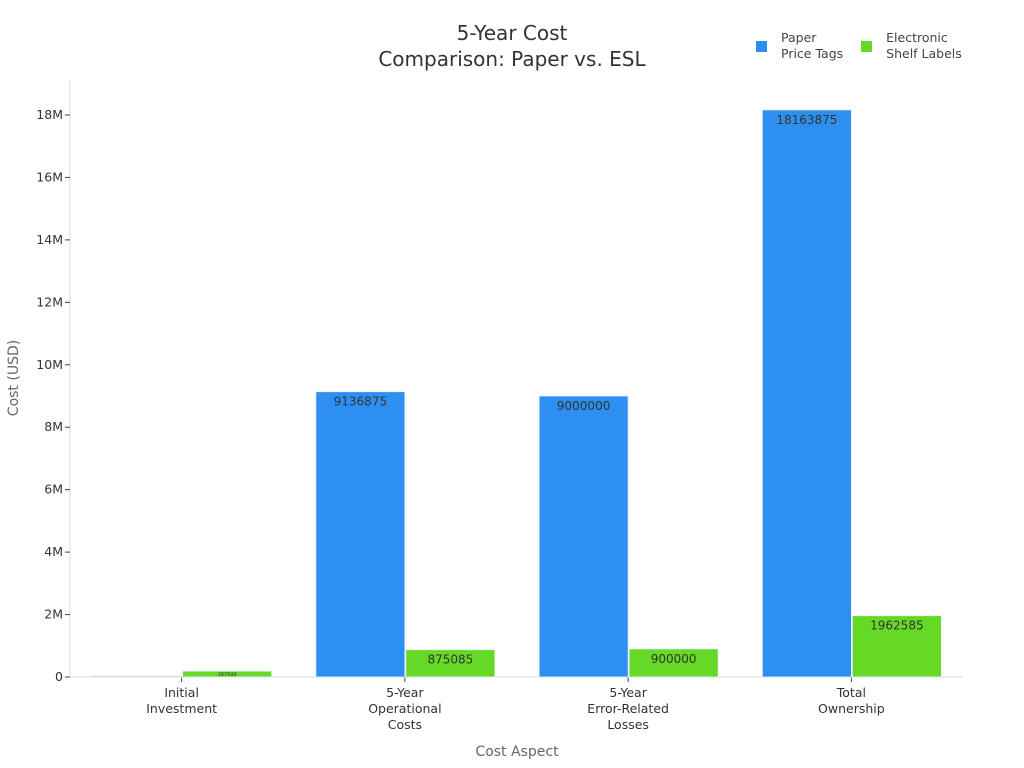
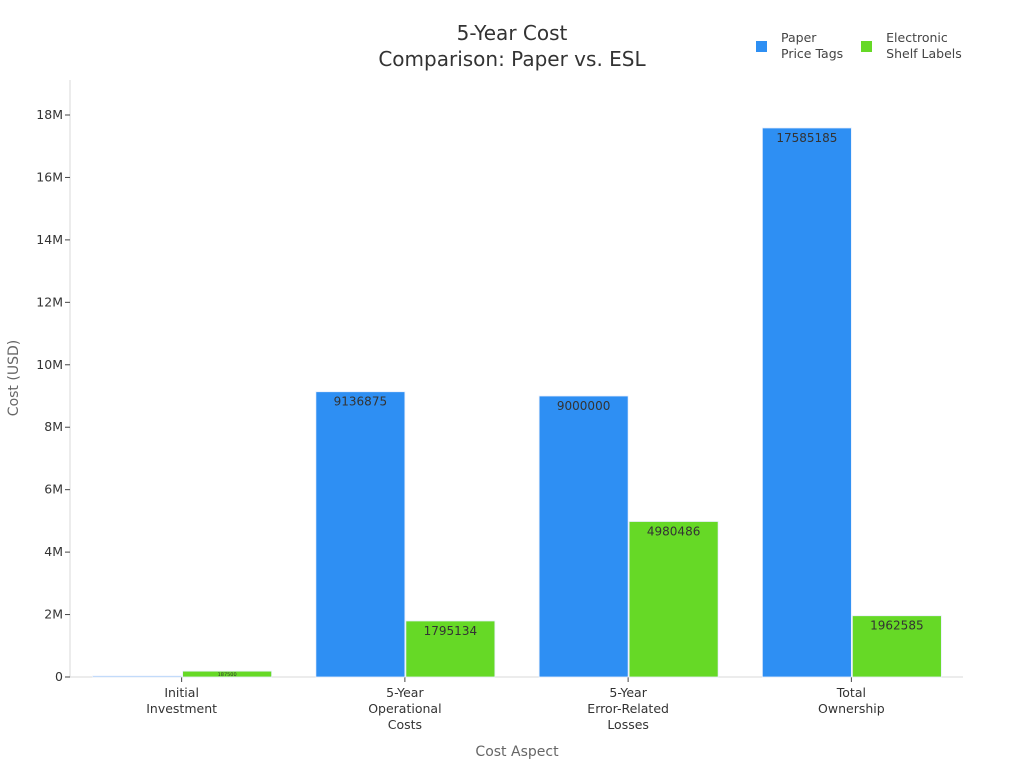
Electronic Shelf Labels/5-Year Operational Costs: 875085 -> 1795134
Electronic Shelf Labels/5-Year Error-Related Losses: 900000 -> 4980486
Paper Price Tags/Total Ownership: 18163875 -> 17585185
